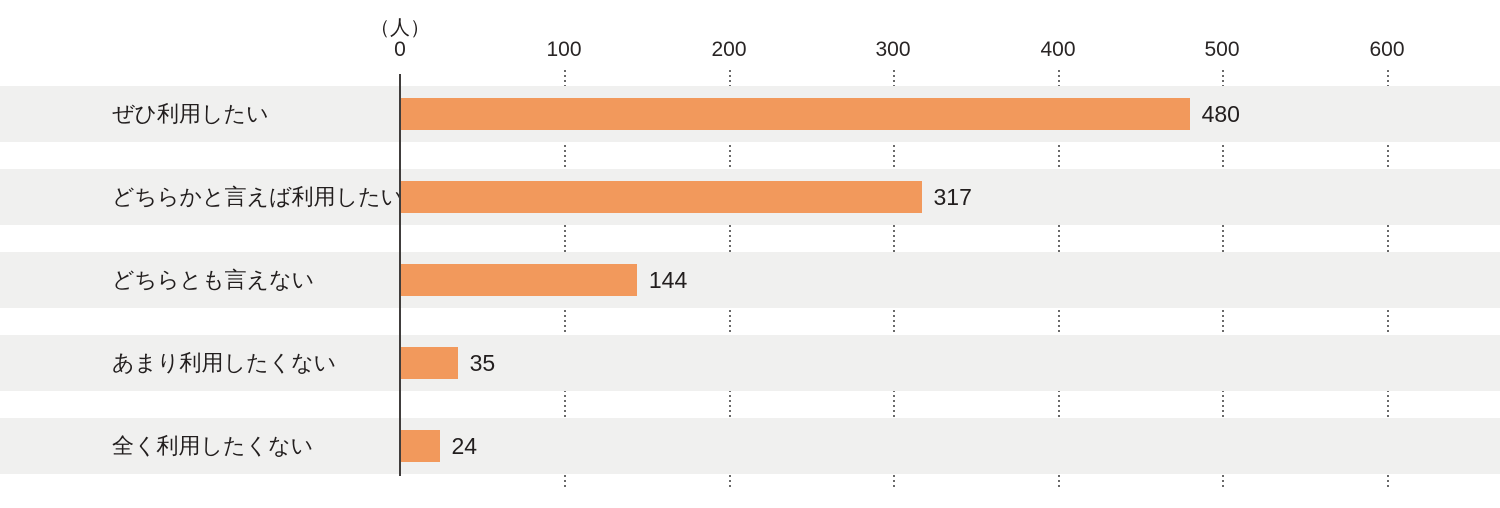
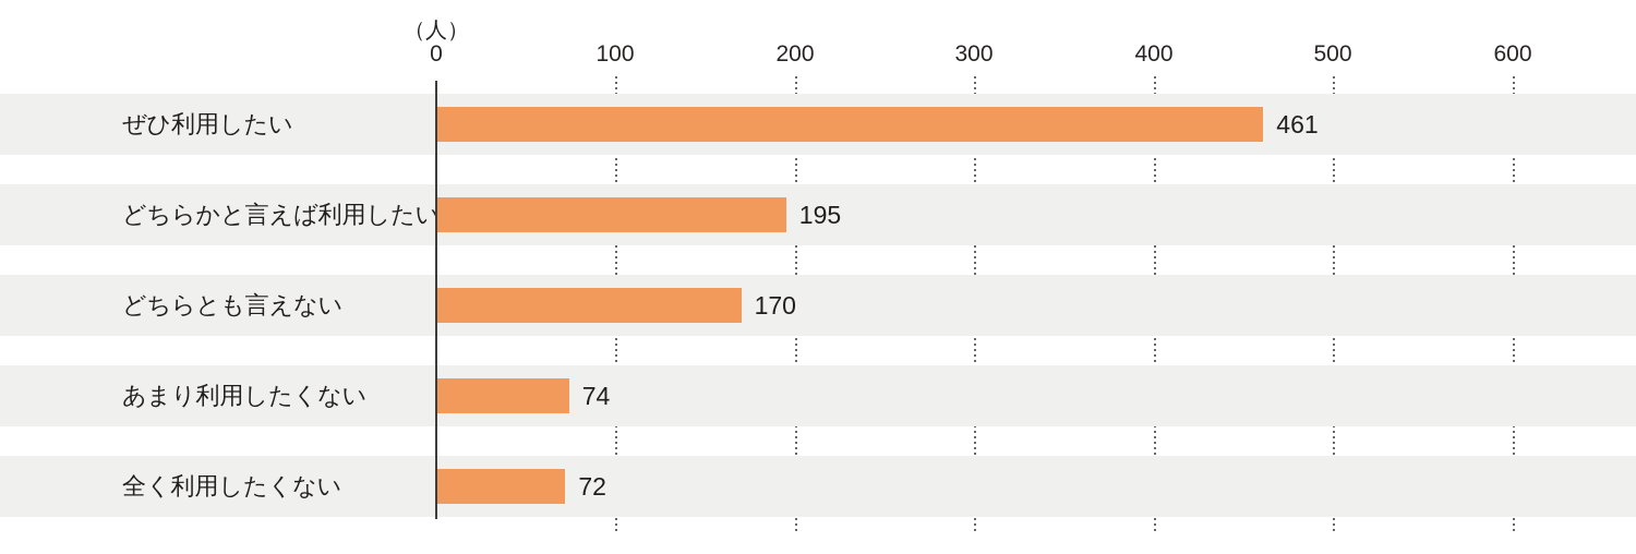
ぜひ利用したい: 480 -> 461
どちらかと言えば利用したい: 317 -> 195
どちらとも言えない: 144 -> 170
あまり利用したくない: 35 -> 74
全く利用したくない: 24 -> 72
